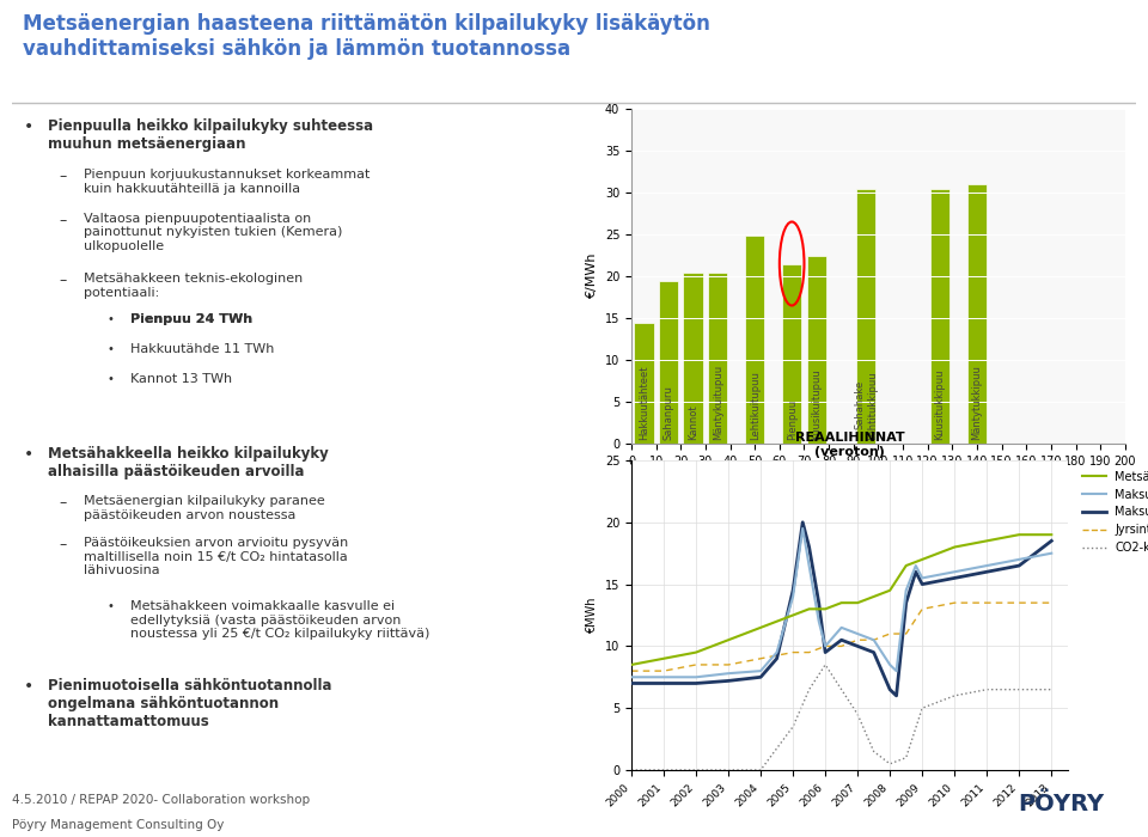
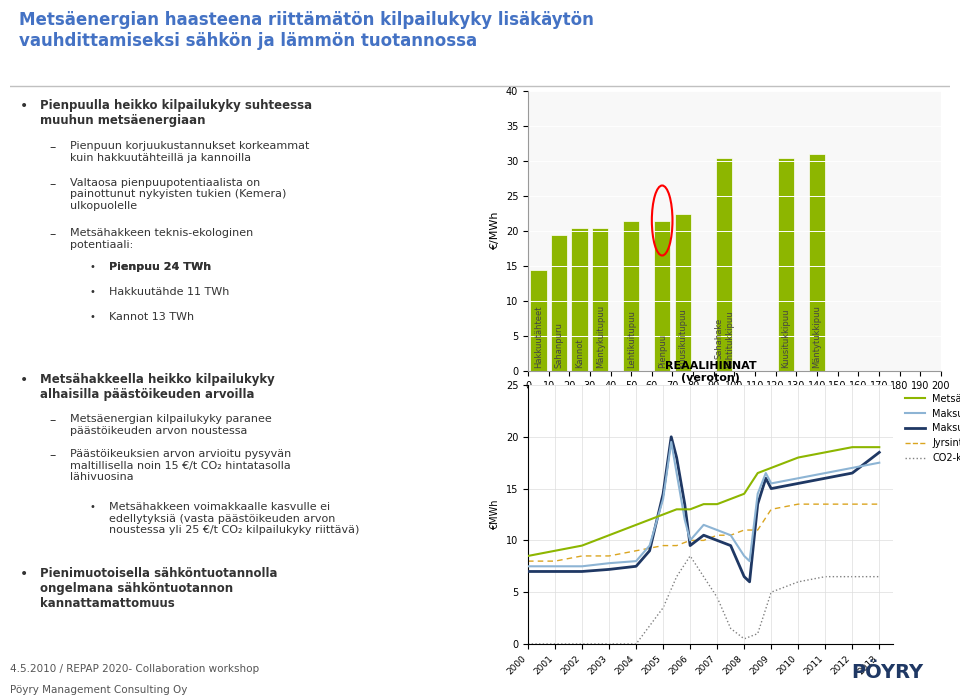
50: 24.8 -> 21.5
